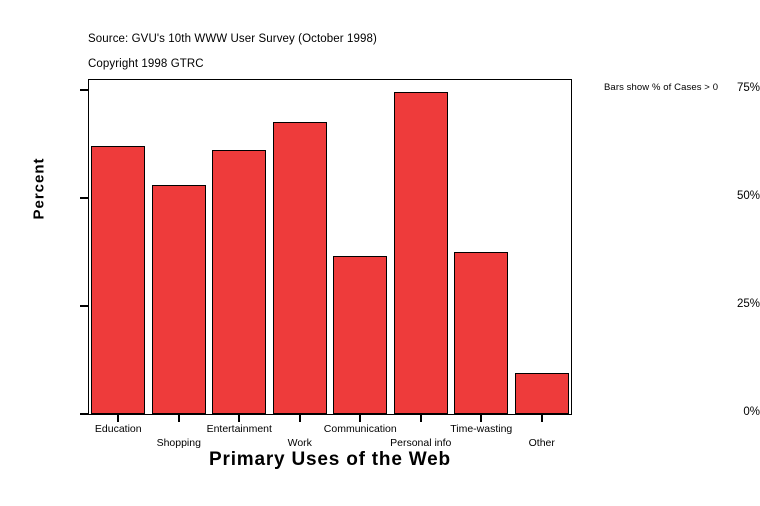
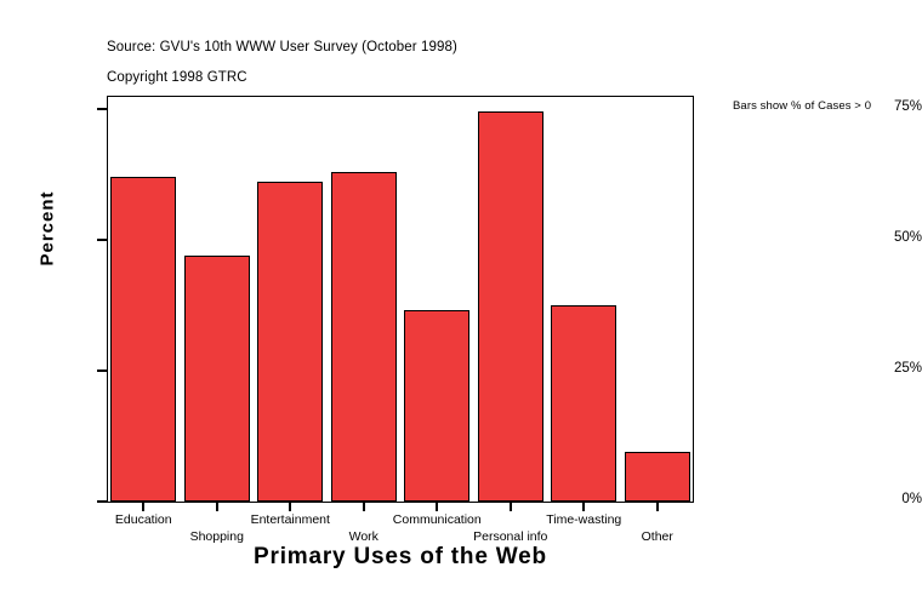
Shopping: 53% -> 47%
Work: 68% -> 63%
